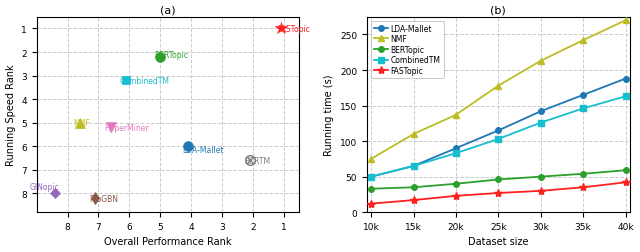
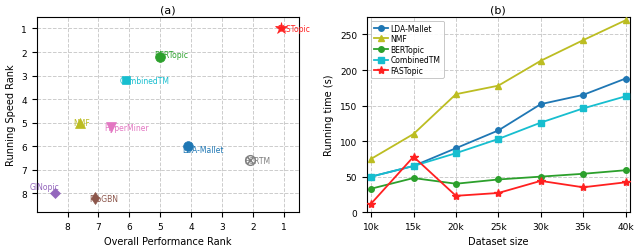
BERTopic/15k: 35 -> 48
FASTopic/15k: 17 -> 78
NMF/20k: 137 -> 166
LDA-Mallet/30k: 142 -> 152
FASTopic/30k: 30 -> 44
